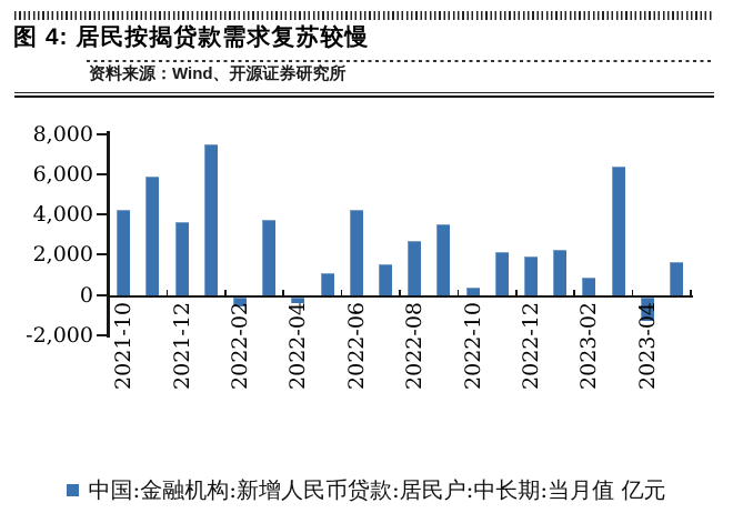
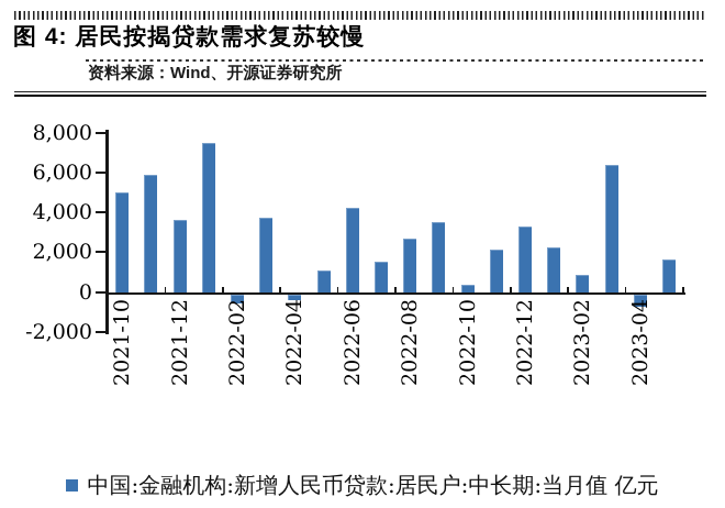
2021-10: 4200 -> 5000
2022-12: 1900 -> 3300
2023-04: -1200 -> -600
